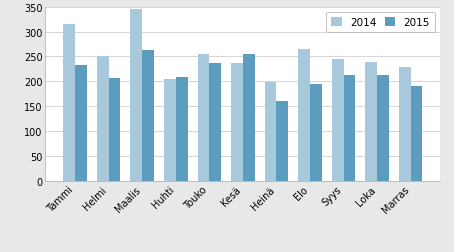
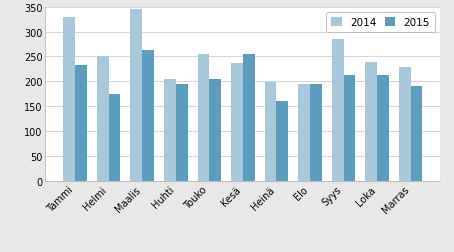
2014/Tammi: 315 -> 330
2015/Helmi: 207 -> 175
2015/Huhti: 209 -> 195
2015/Touko: 236 -> 205
2014/Elo: 264 -> 195
2014/Syys: 244 -> 285
